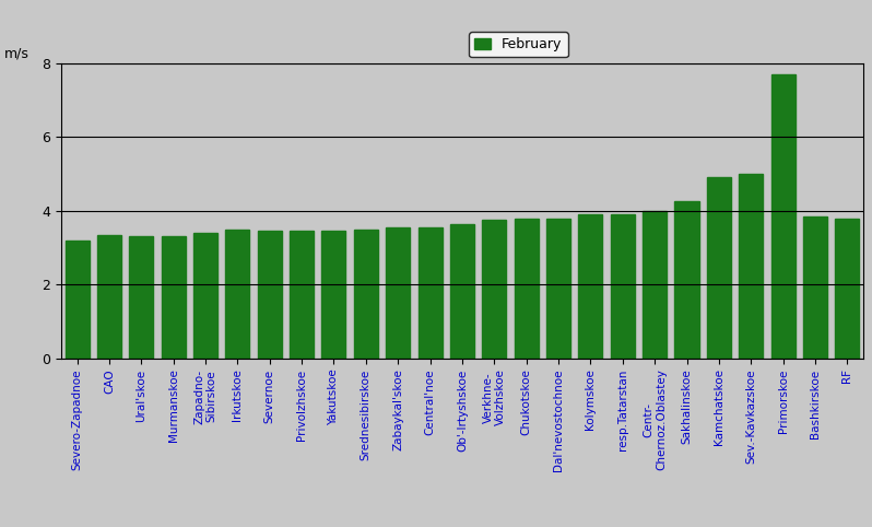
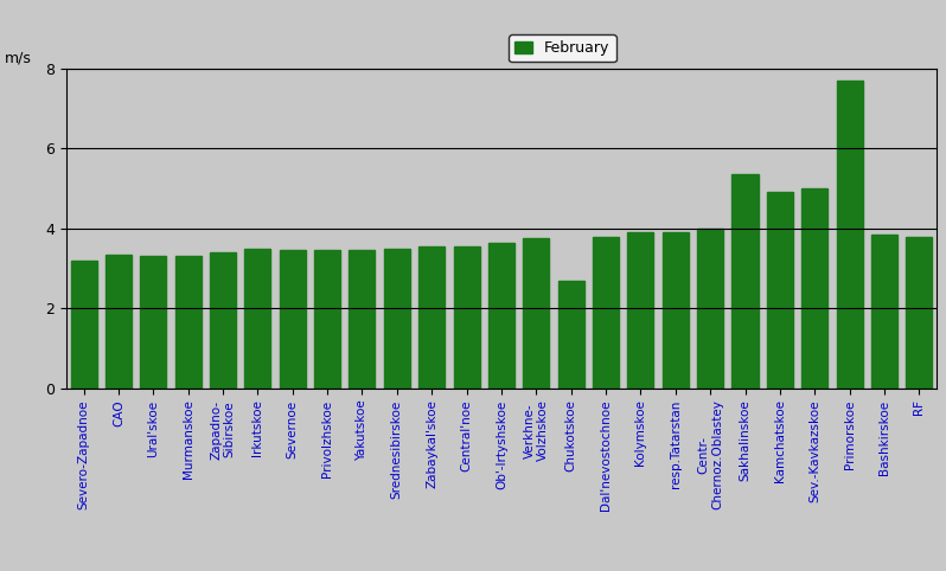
Chukotskoe: 3.80 -> 2.70
Sakhalinskoe: 4.25 -> 5.35
